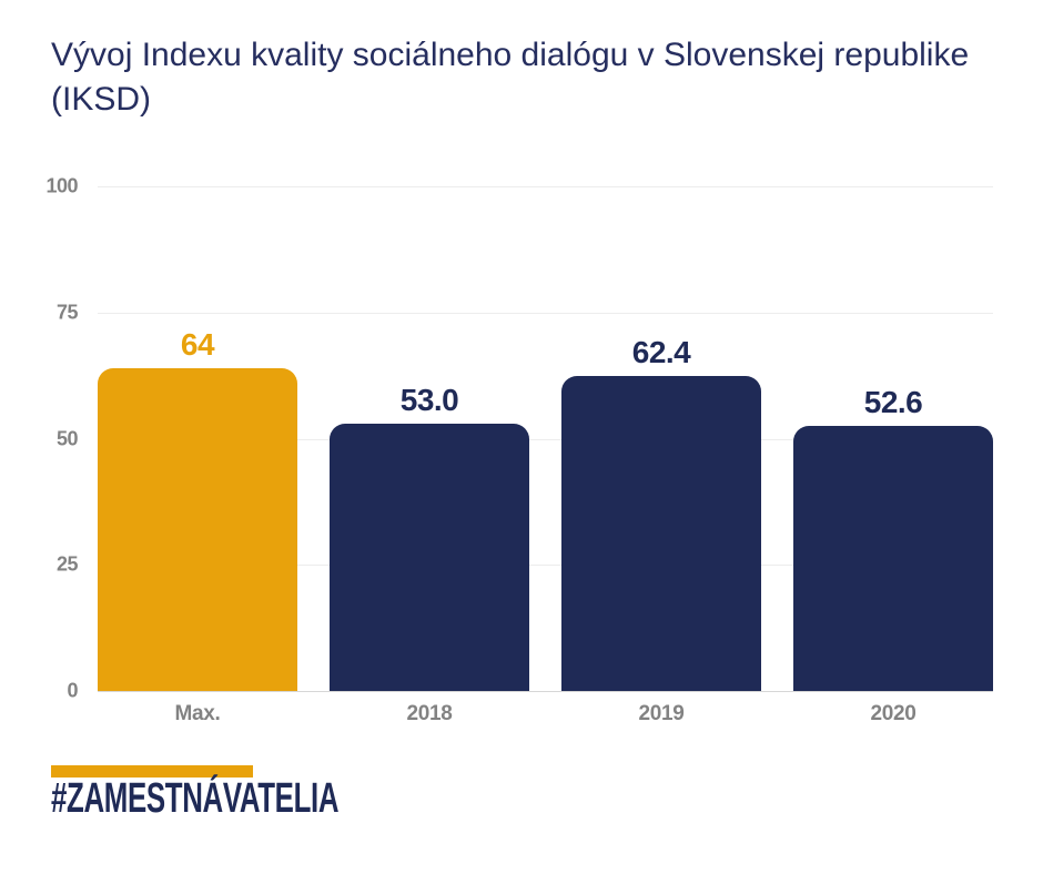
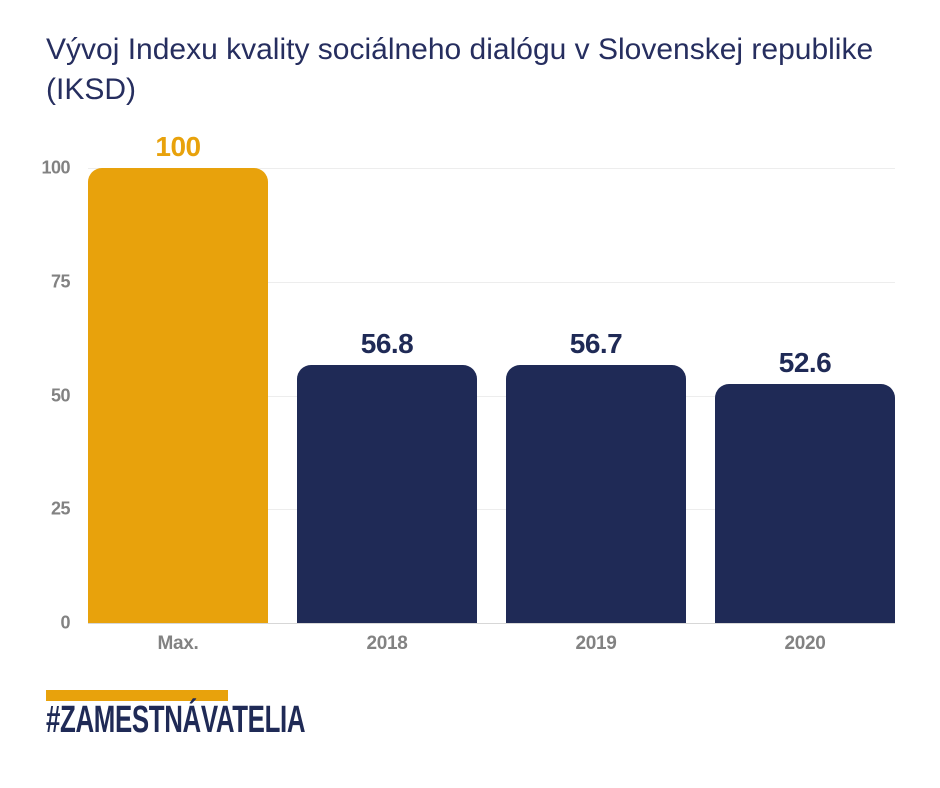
Max.: 64 -> 100
2018: 53.0 -> 56.8
2019: 62.4 -> 56.7
